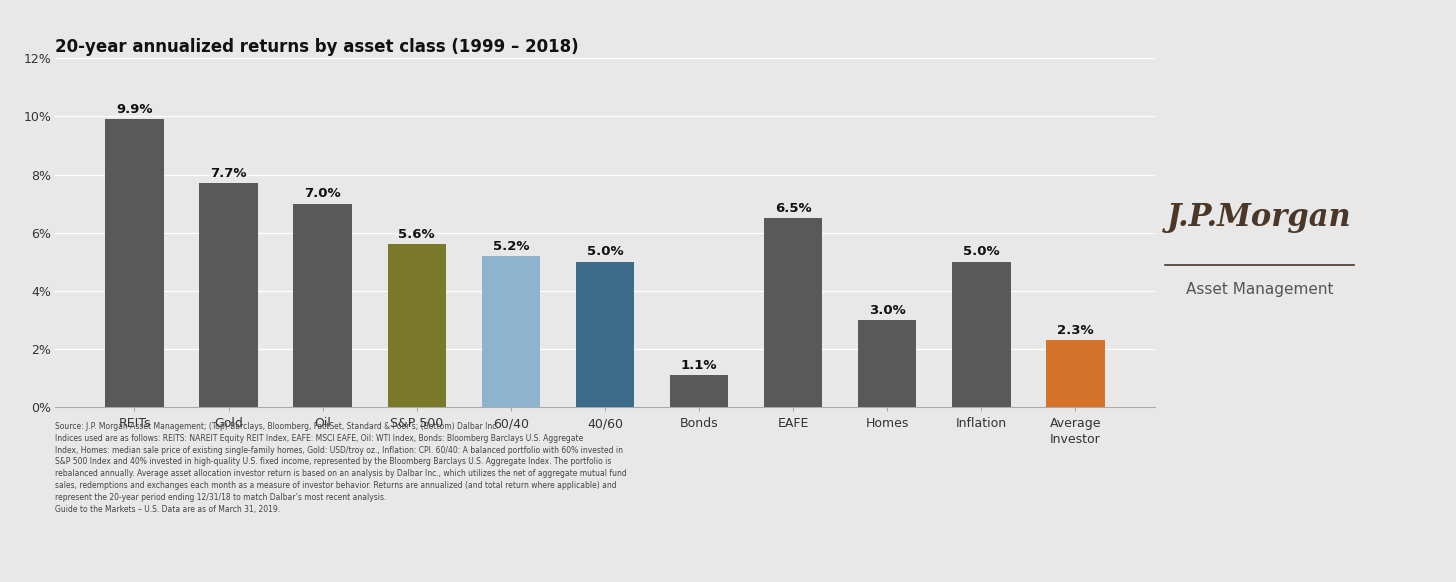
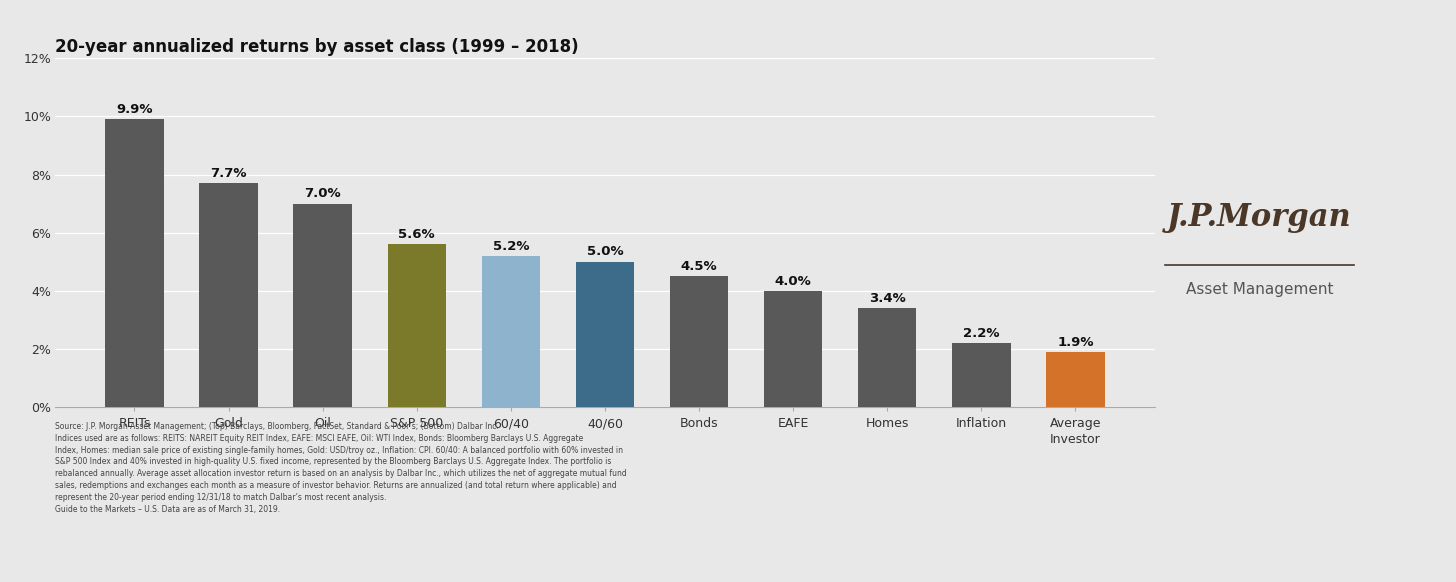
Bonds: 1.1% -> 4.5%
EAFE: 6.5% -> 4.0%
Homes: 3.0% -> 3.4%
Inflation: 5.0% -> 2.2%
Average Investor: 2.3% -> 1.9%
